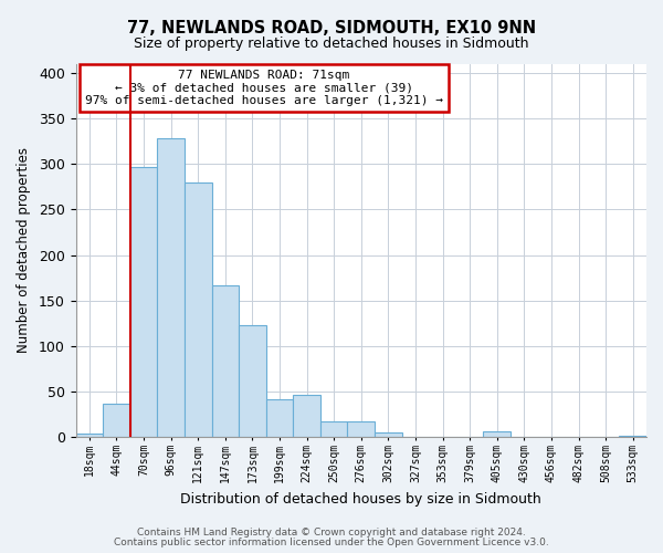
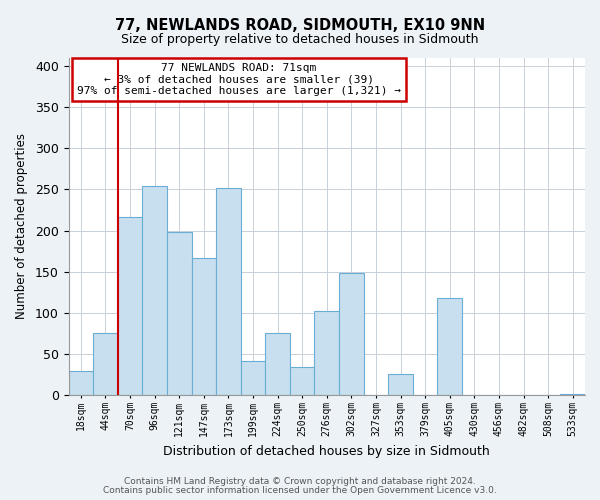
18sqm: 4 -> 30
44sqm: 37 -> 76
70sqm: 296 -> 216
96sqm: 328 -> 254
121sqm: 280 -> 198
173sqm: 123 -> 252
224sqm: 46 -> 76
250sqm: 17 -> 34
276sqm: 18 -> 102
302sqm: 5 -> 148
353sqm: 1 -> 26
405sqm: 6 -> 118
